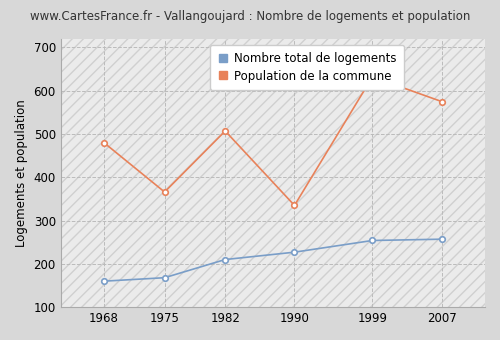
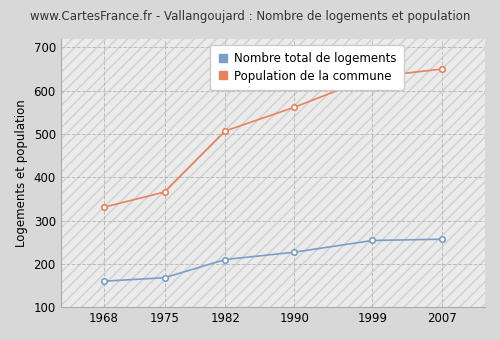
Population de la commune/1968: 480 -> 331
Population de la commune/1990: 335 -> 562
Population de la commune/2007: 575 -> 650
